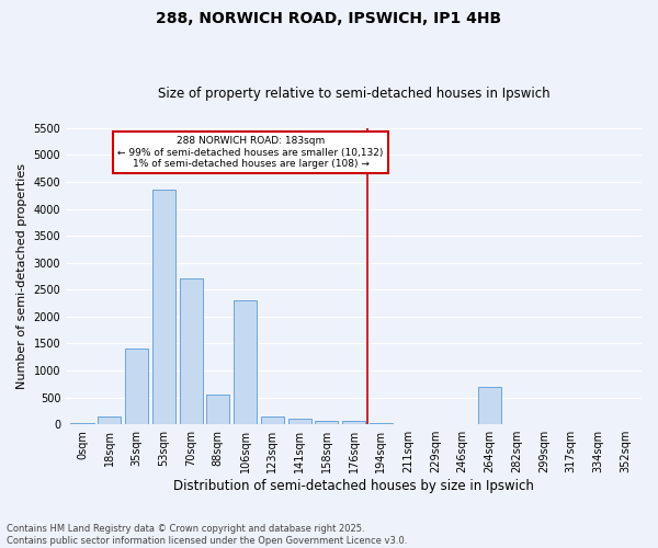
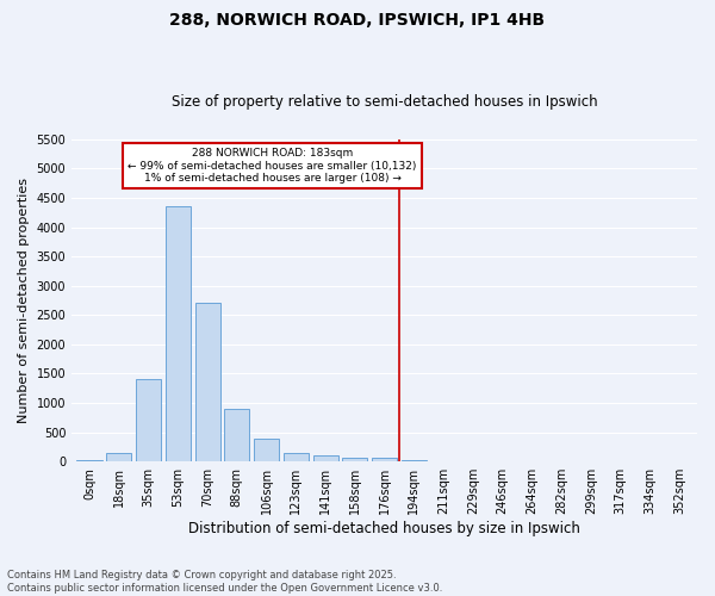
88sqm: 550 -> 900
106sqm: 2300 -> 400
264sqm: 700 -> 0
